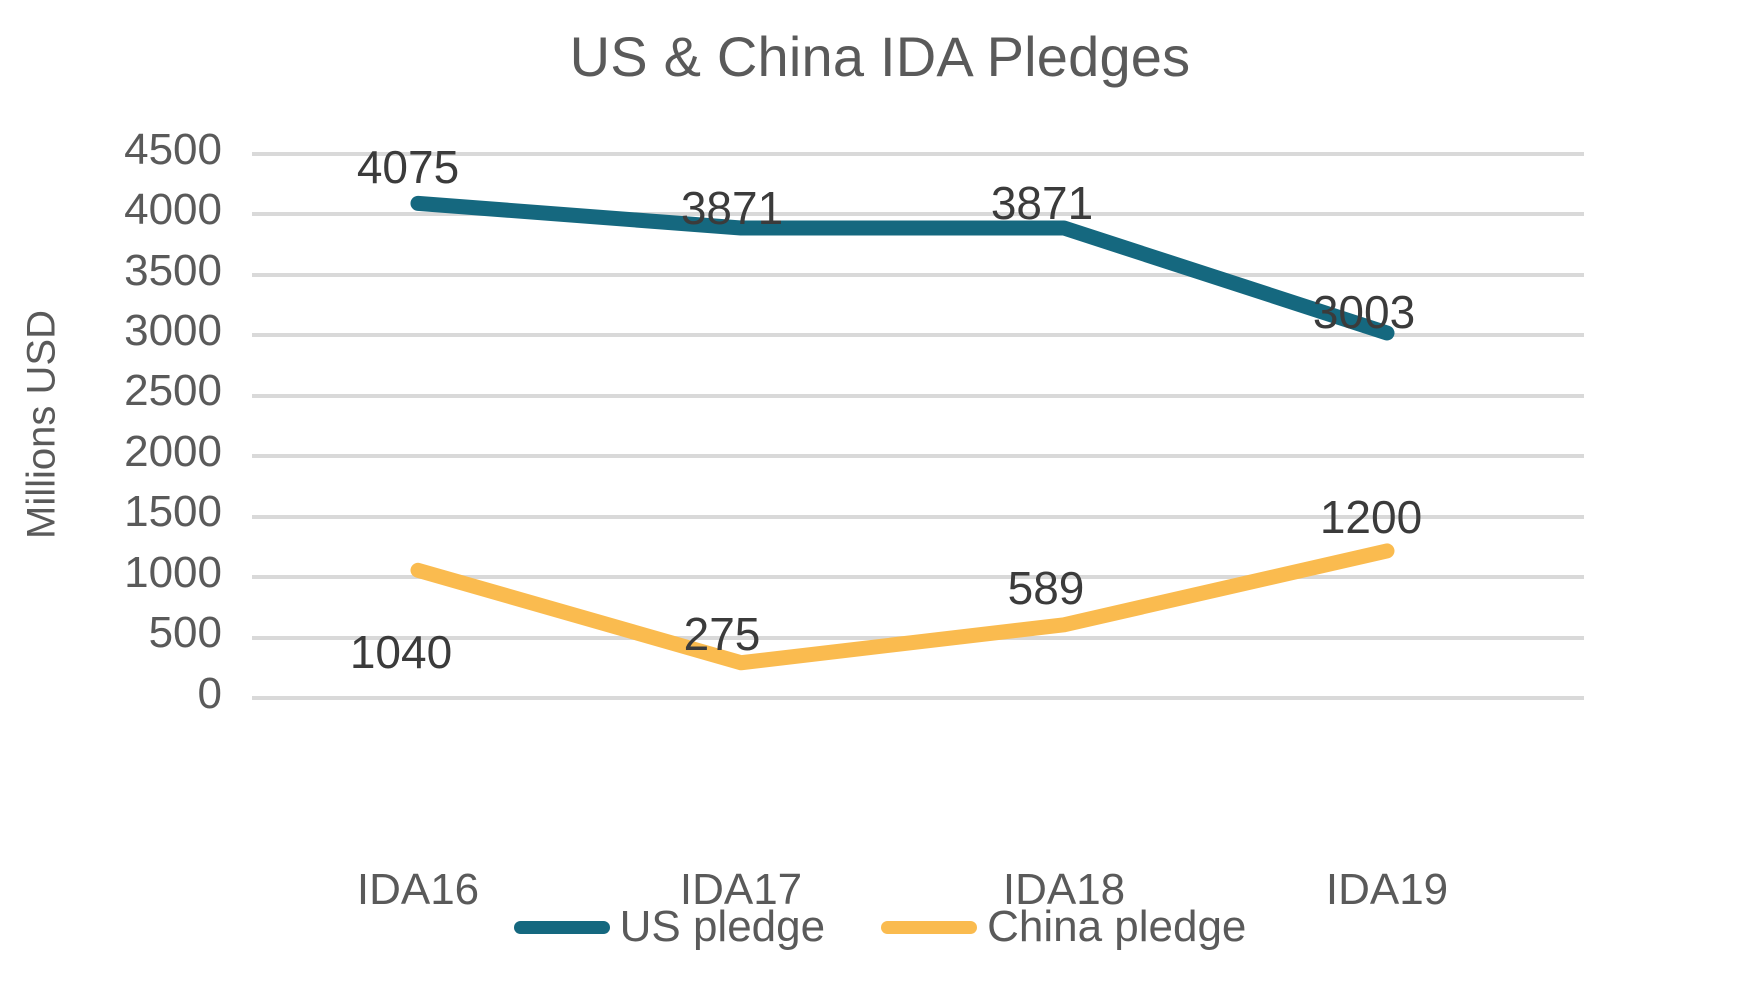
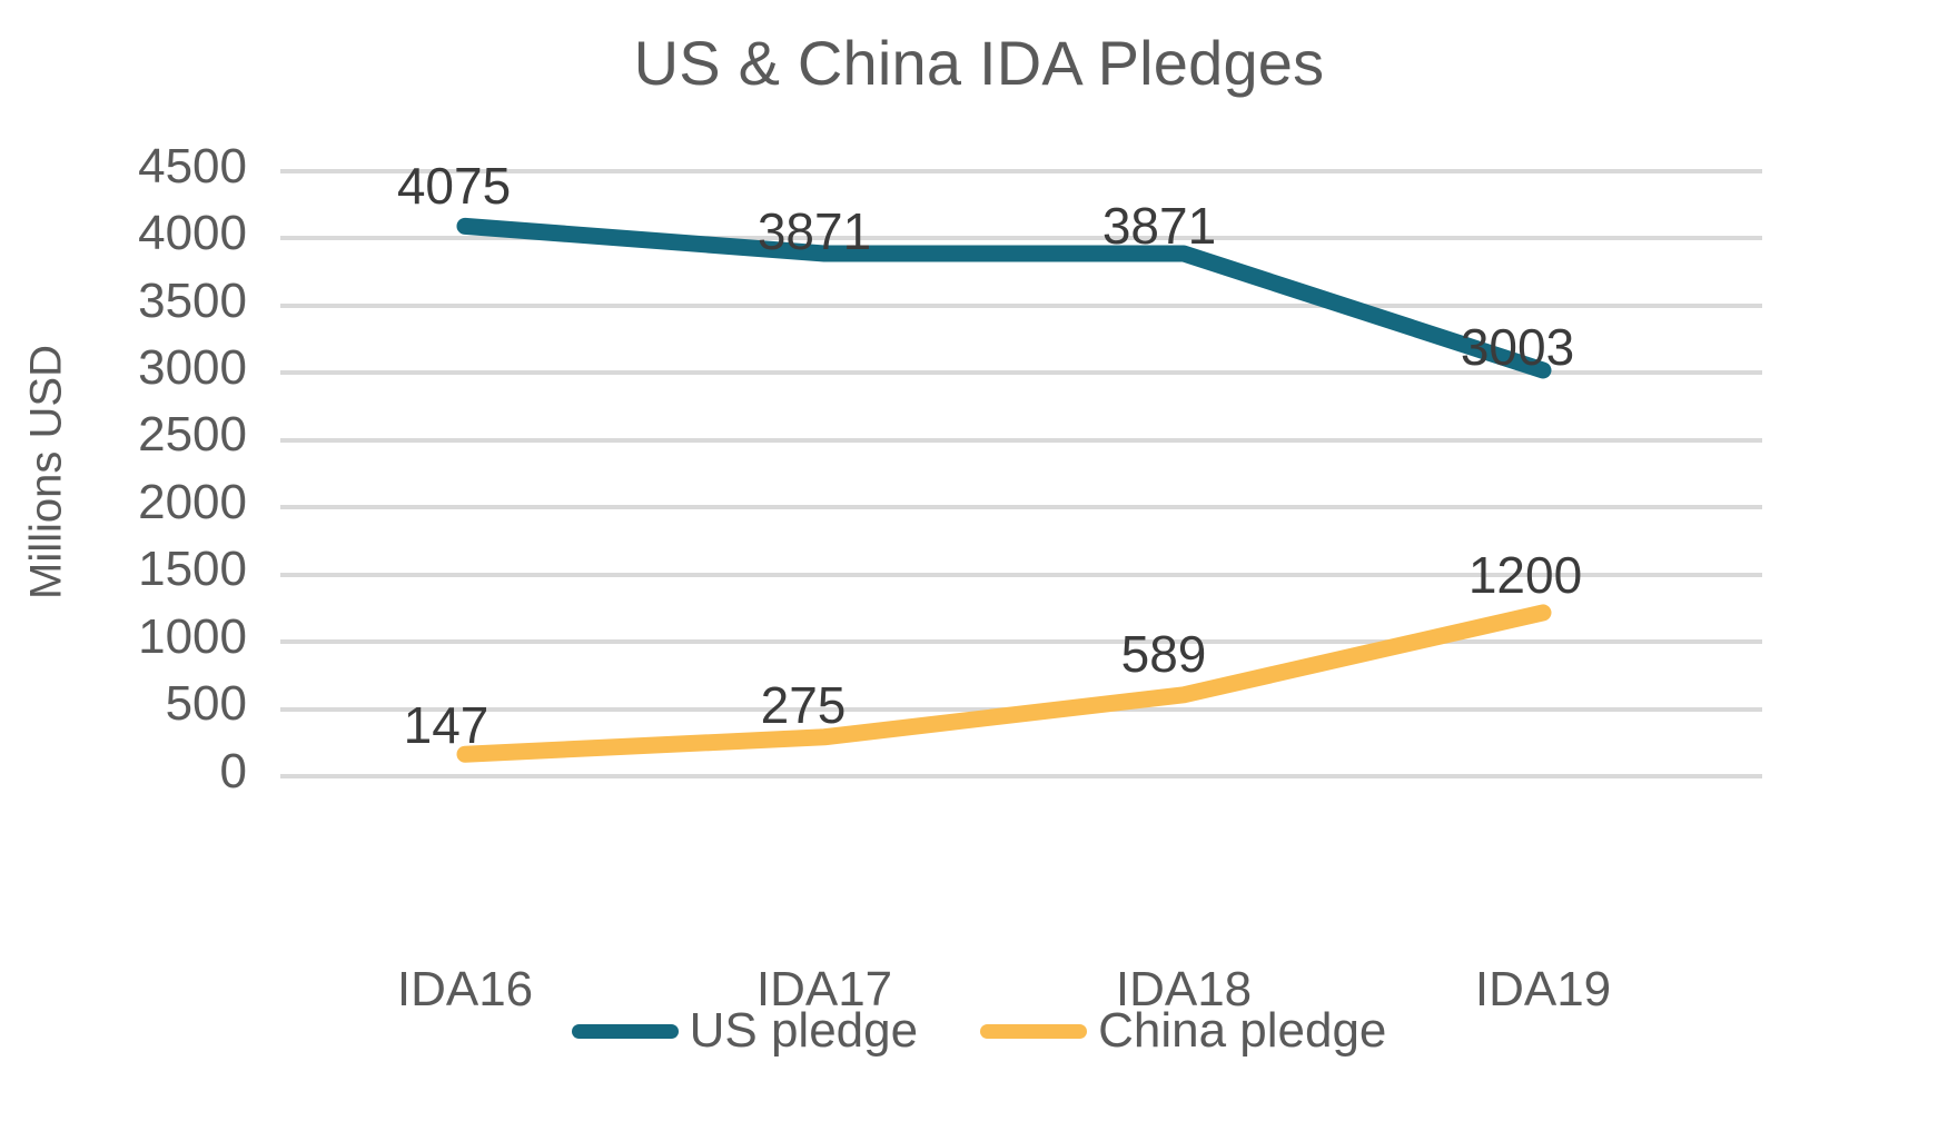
China pledge/IDA16: 1040 -> 147
